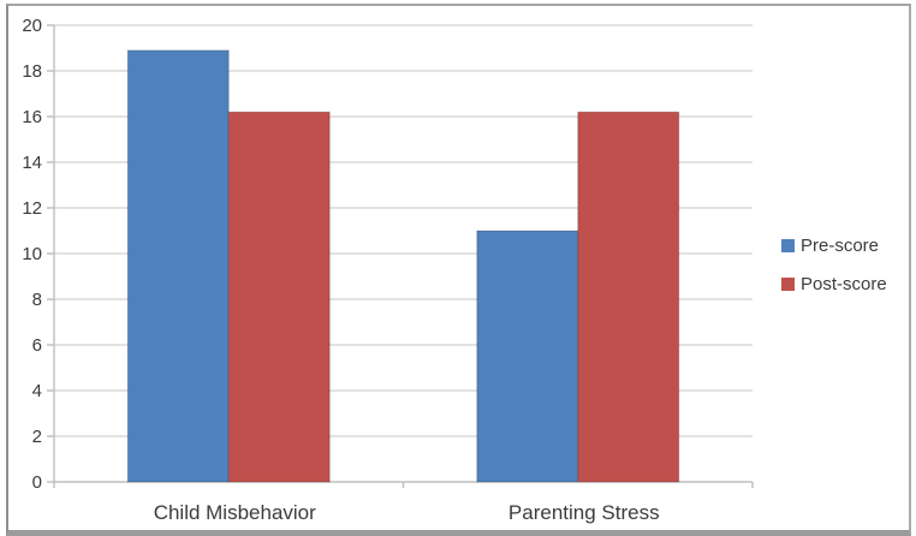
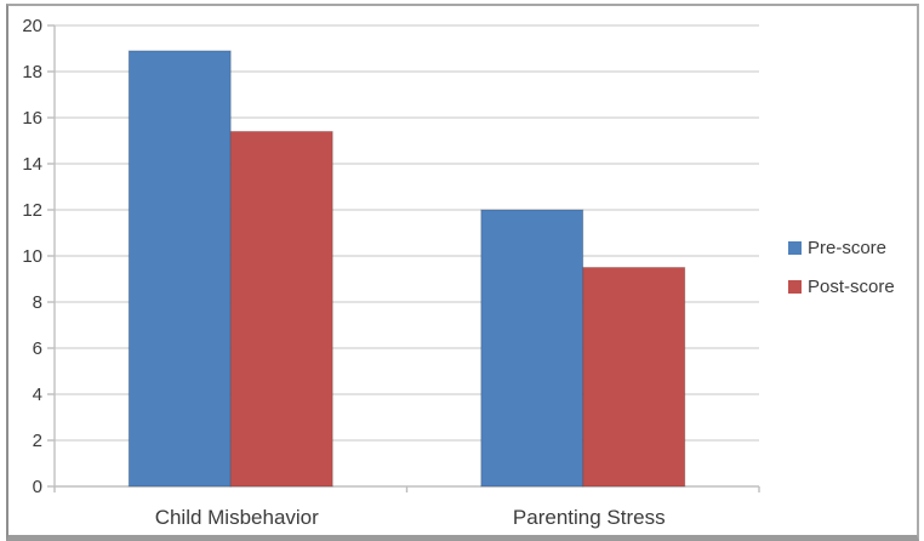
Post-score/Child Misbehavior: 16.2 -> 15.4
Pre-score/Parenting Stress: 11.0 -> 12.0
Post-score/Parenting Stress: 16.2 -> 9.5
